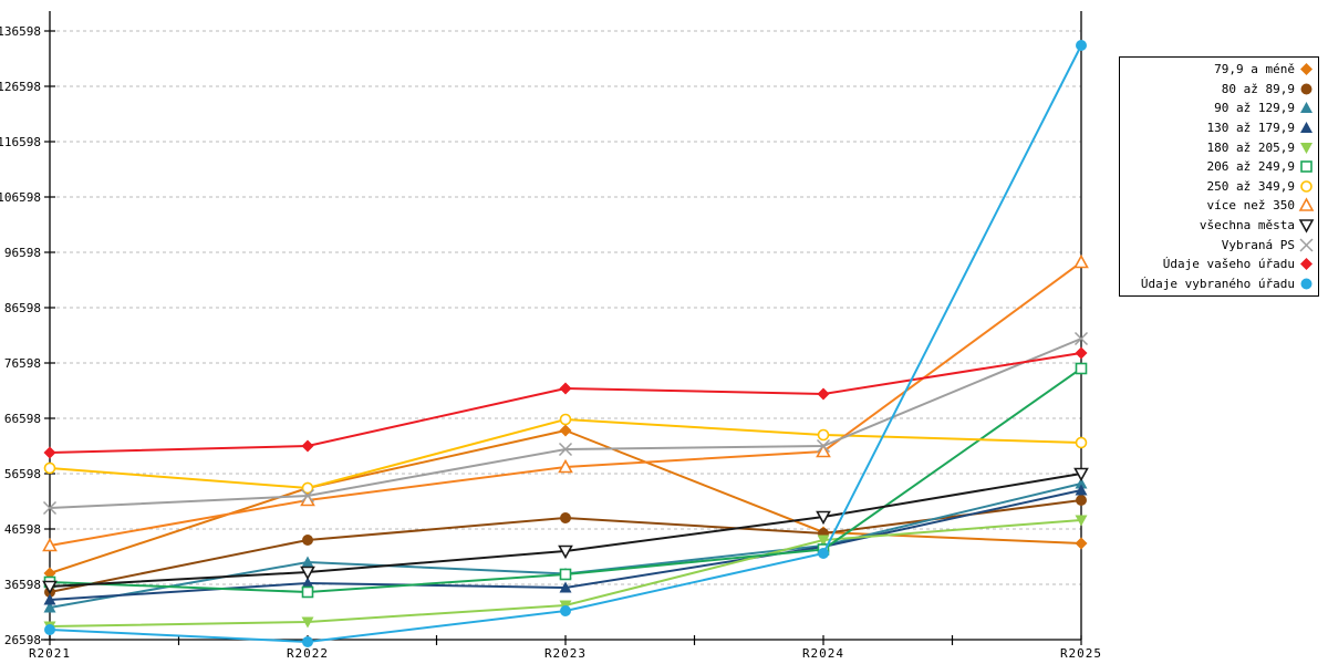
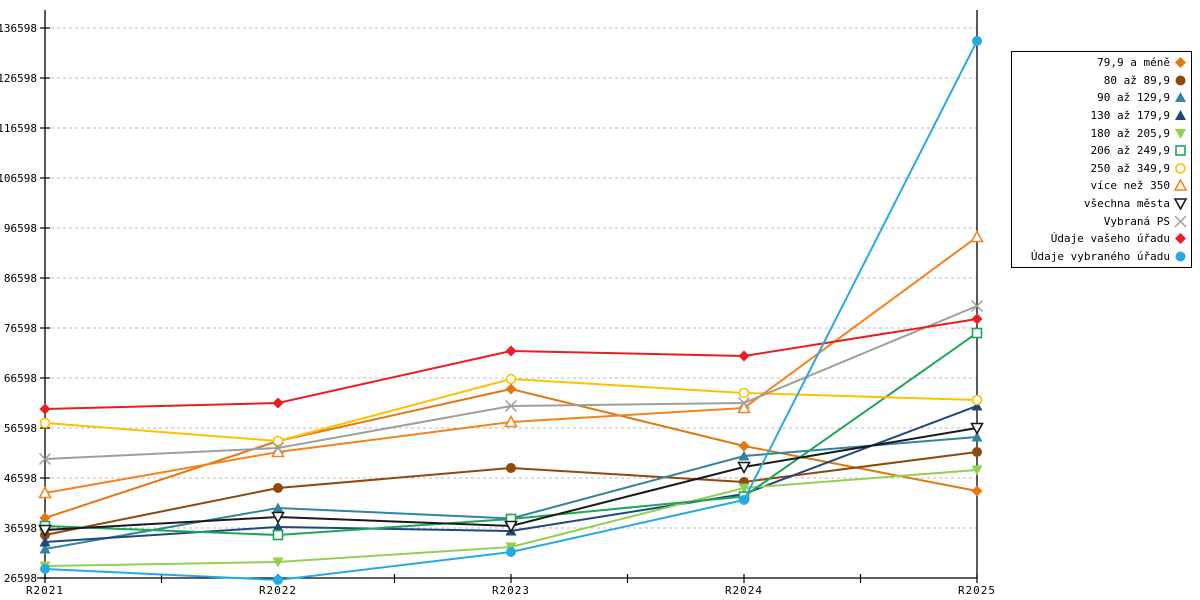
všechna města/R2023: 43000 -> 37000
79,9 a méně/R2024: 46000 -> 53000
90 až 129,9/R2024: 44000 -> 51000
130 až 179,9/R2025: 54000 -> 61000
